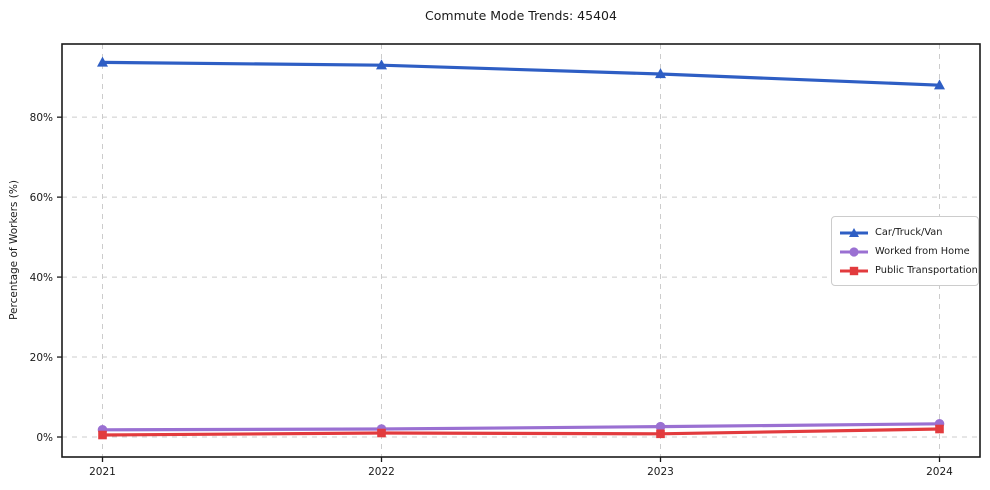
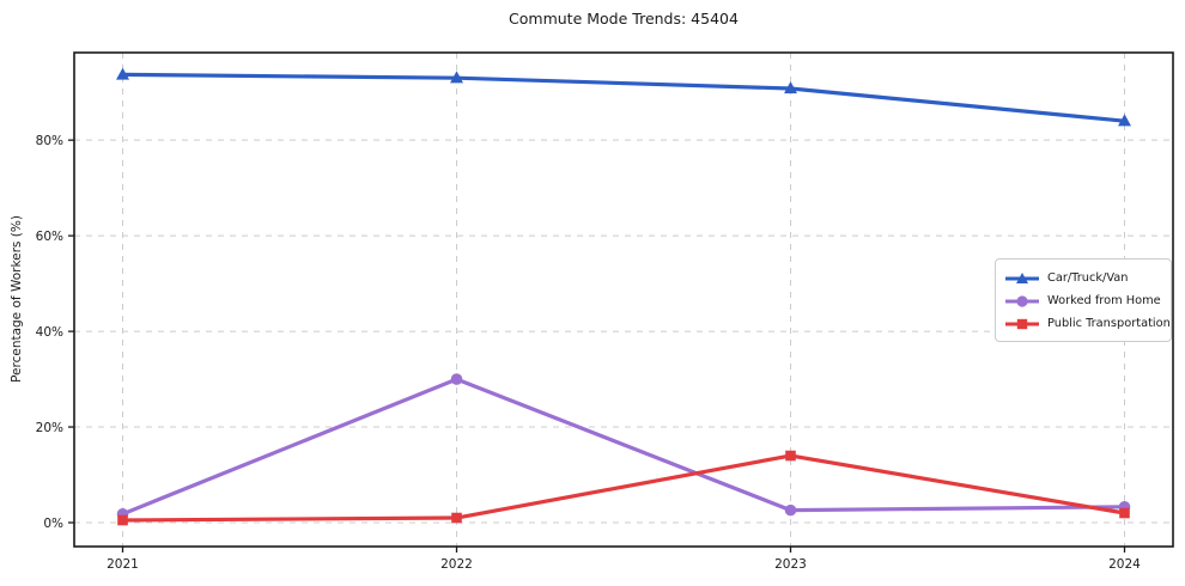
Worked from Home/2022: 2% -> 30%
Public Transportation/2023: 1% -> 14%
Car/Truck/Van/2024: 88% -> 84%
